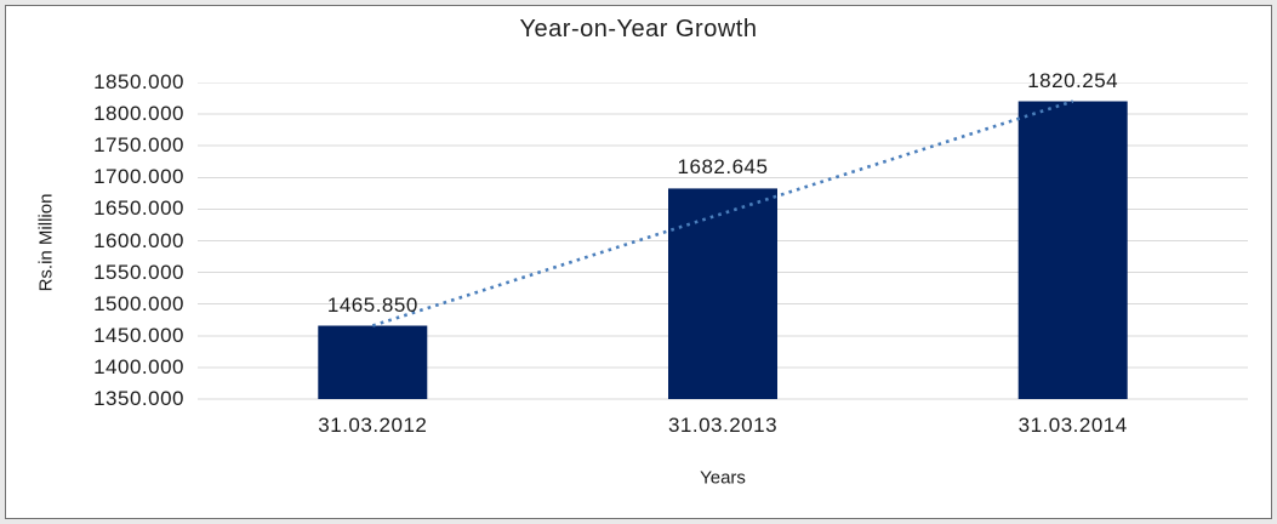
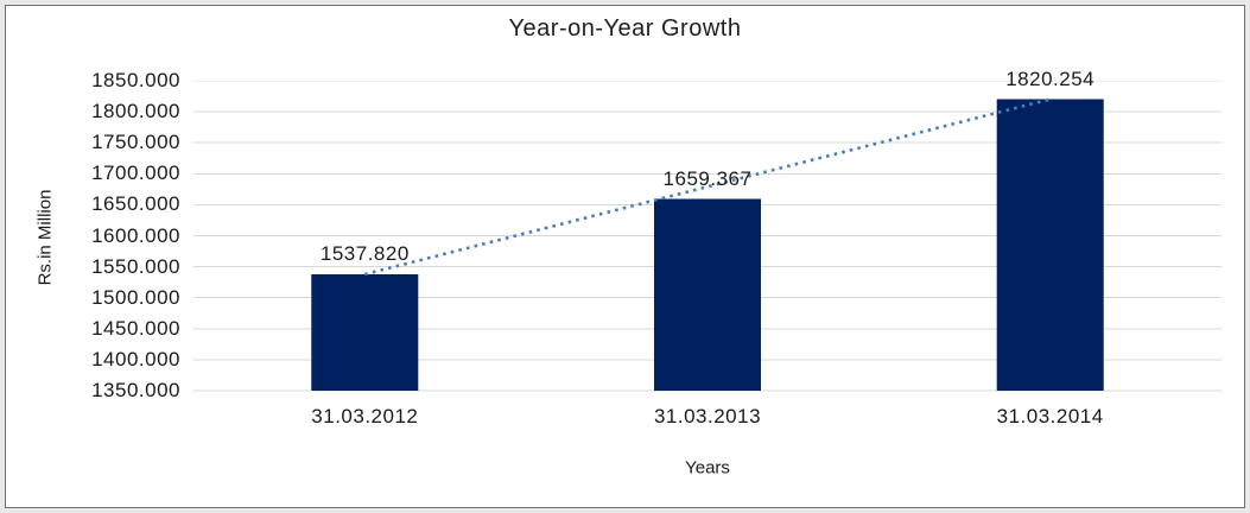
31.03.2012: 1465.850 -> 1537.820
31.03.2013: 1682.645 -> 1659.367
